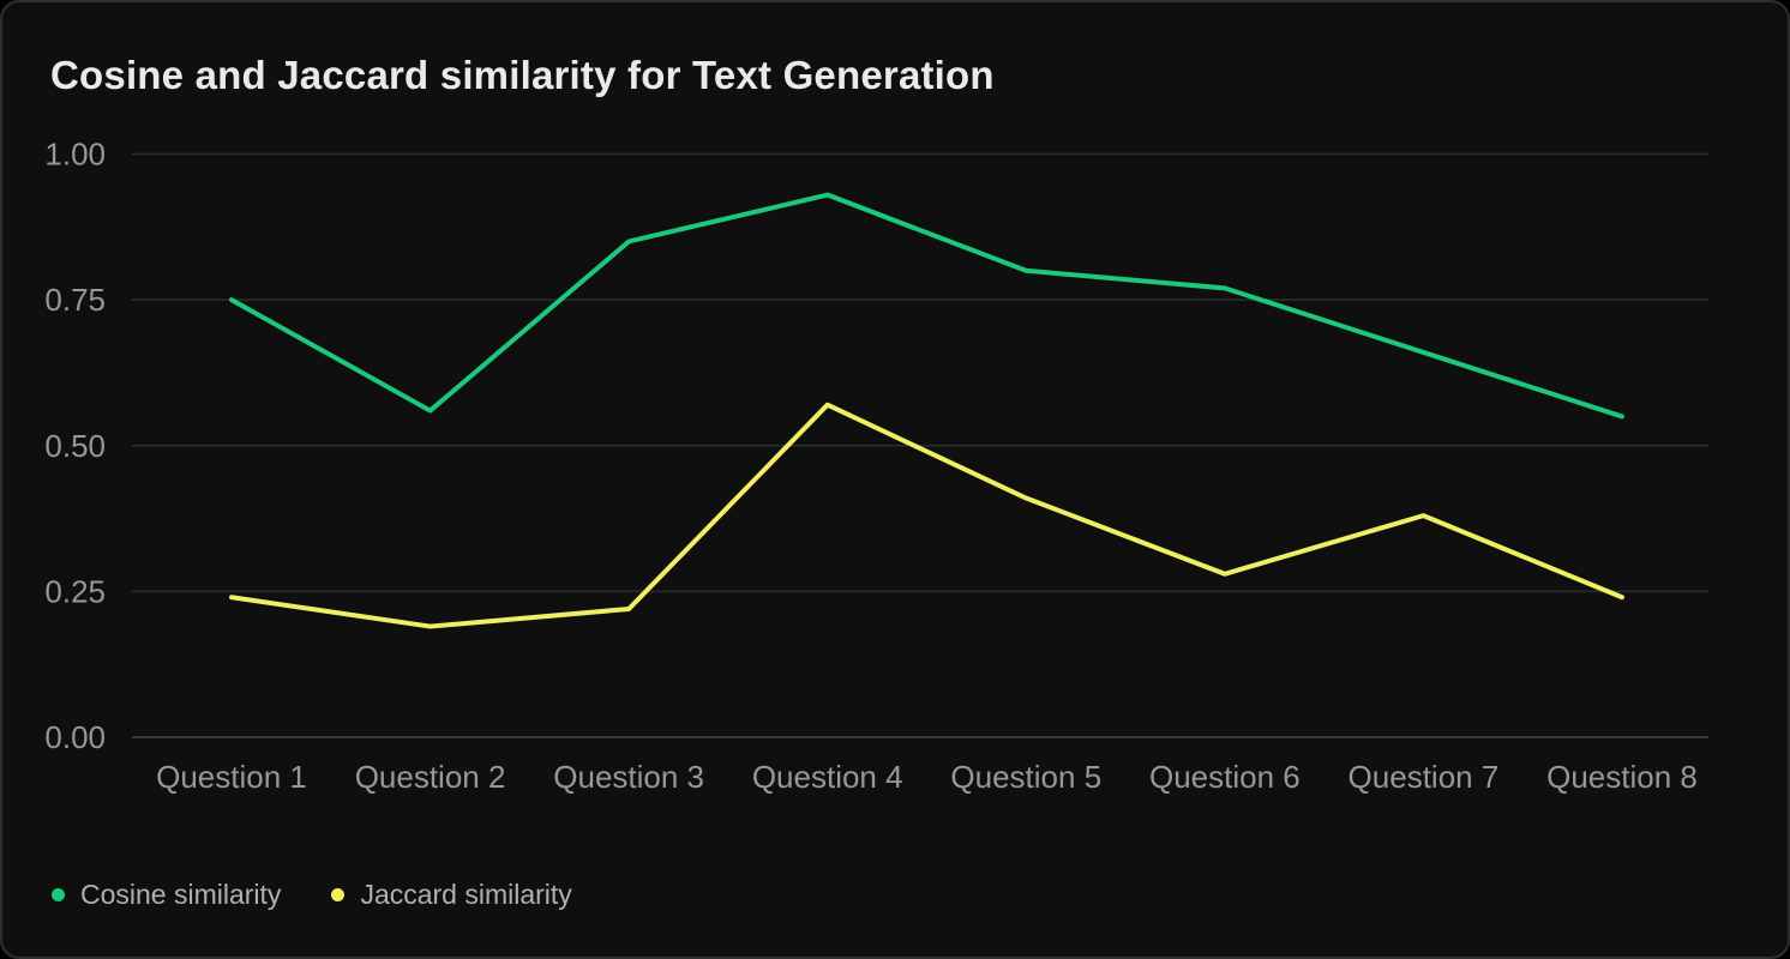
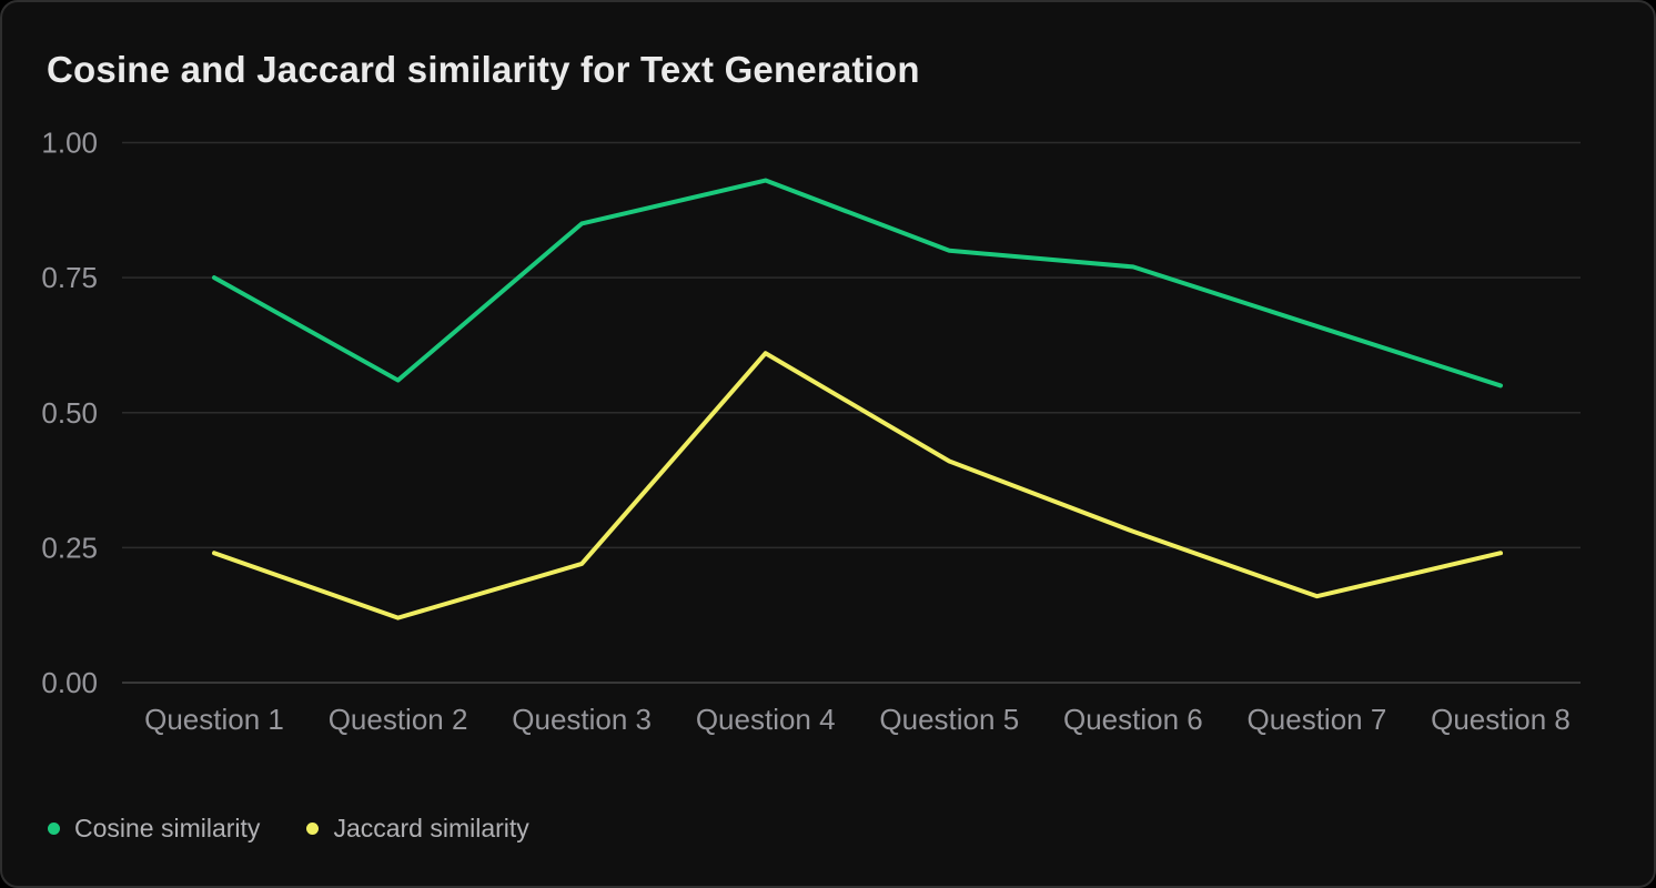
Jaccard similarity/Question 2: 0.19 -> 0.12
Jaccard similarity/Question 4: 0.57 -> 0.61
Jaccard similarity/Question 7: 0.38 -> 0.16
